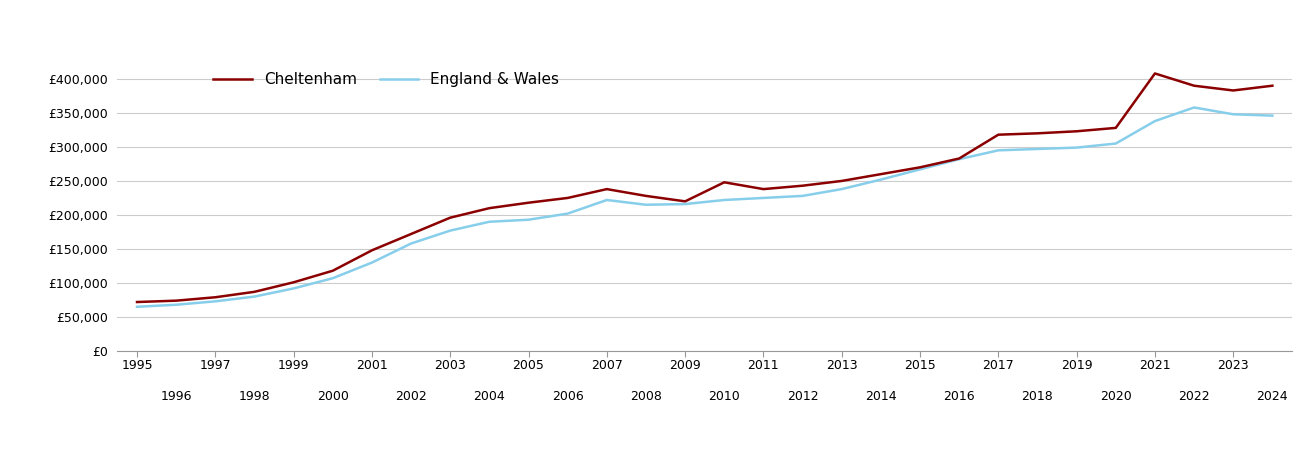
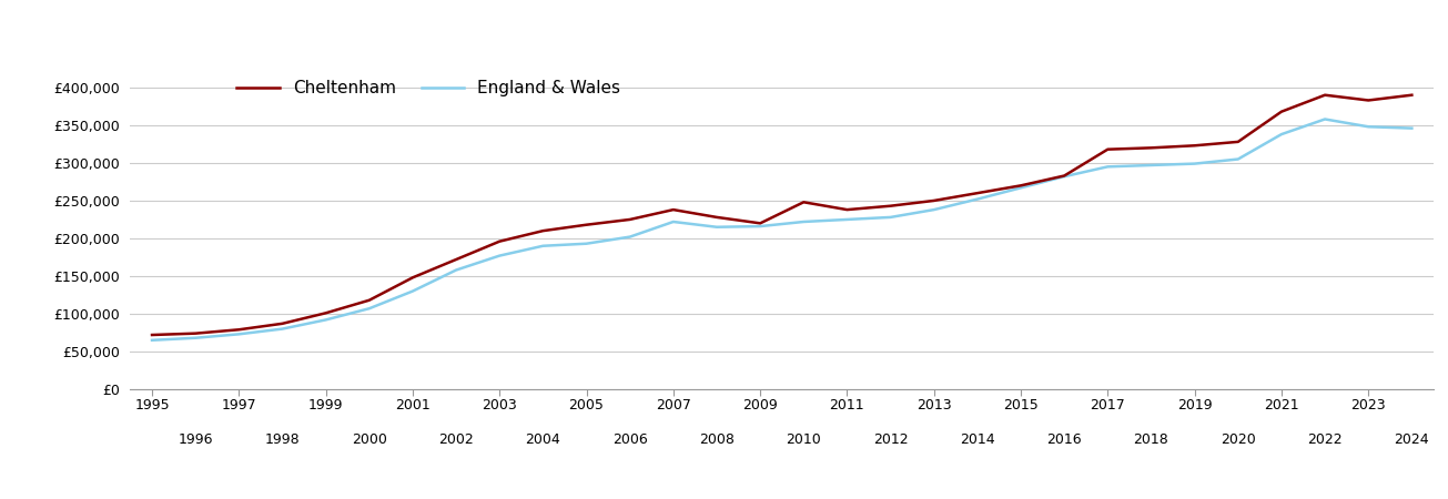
Cheltenham/2021: £408,000 -> £368,000
